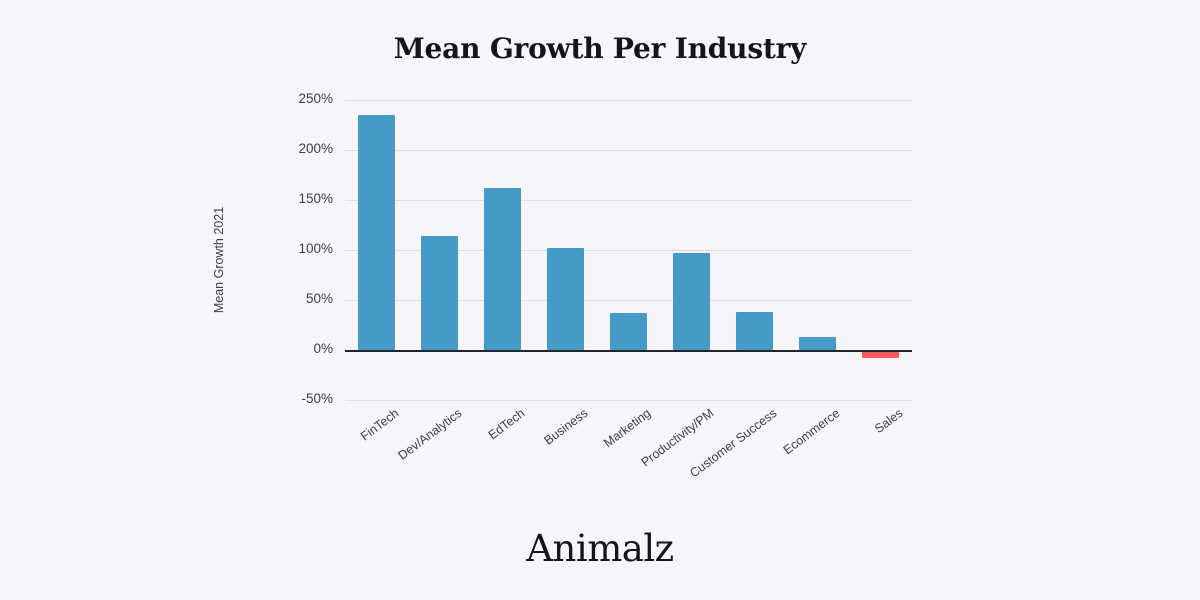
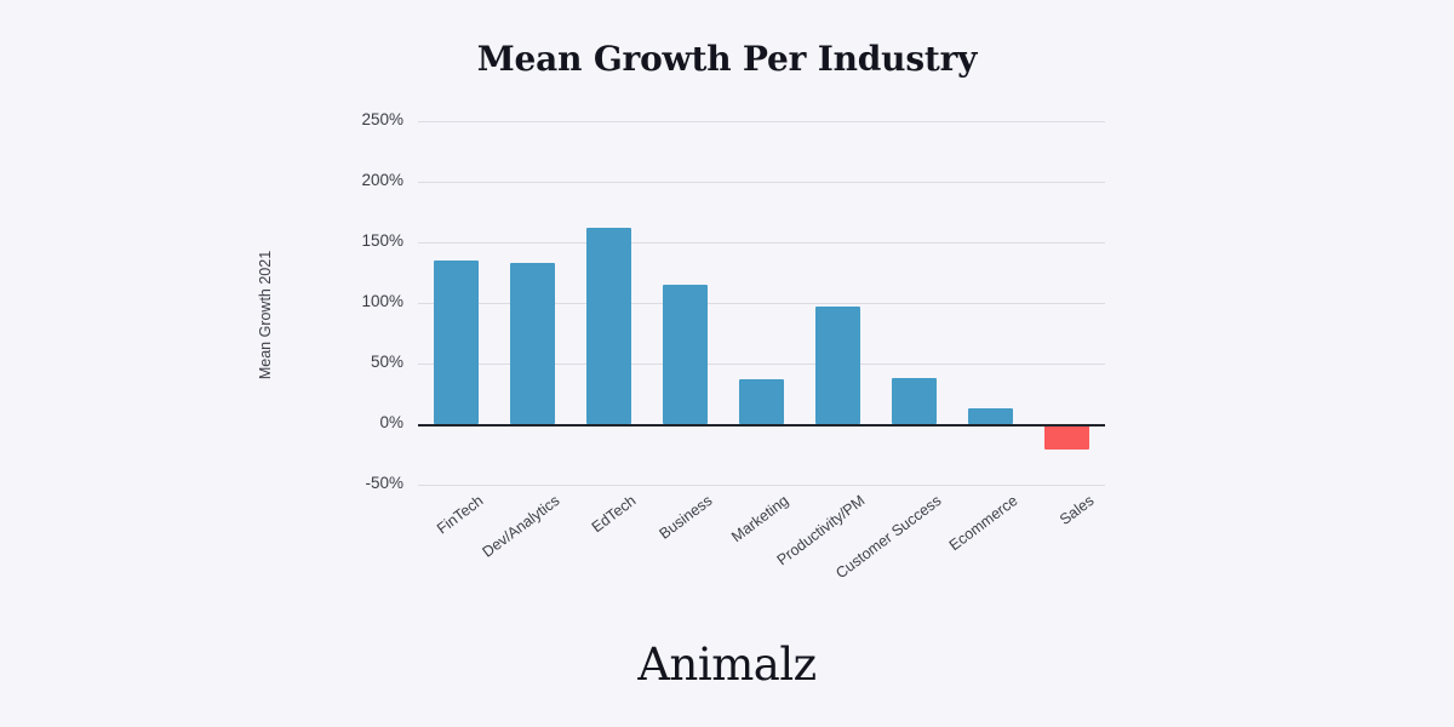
FinTech: 235% -> 135%
Dev/Analytics: 114% -> 133%
Business: 102% -> 115%
Sales: -8% -> -21%
